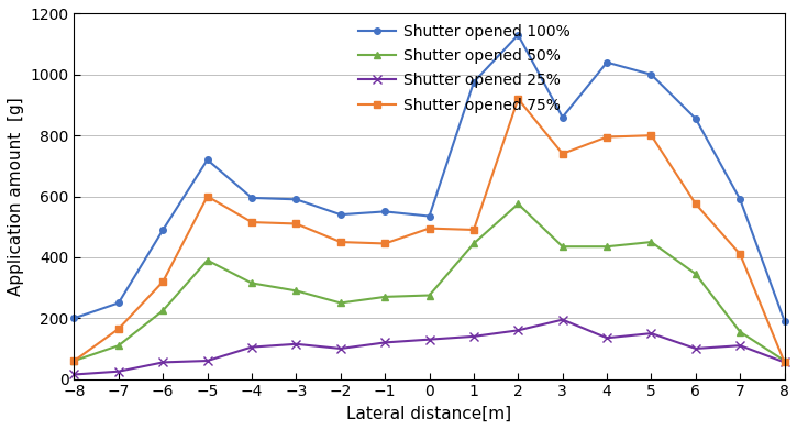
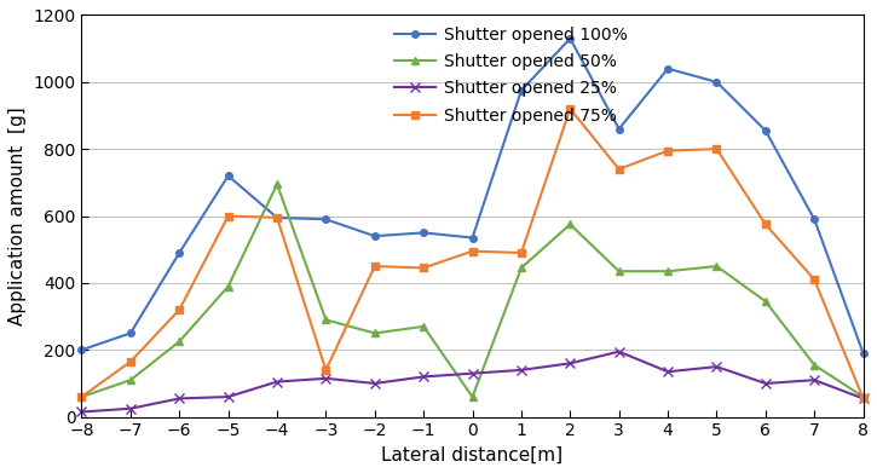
Shutter opened 75%/−4: 515 -> 595
Shutter opened 50%/−4: 315 -> 695
Shutter opened 75%/−3: 510 -> 140
Shutter opened 50%/0: 275 -> 60
